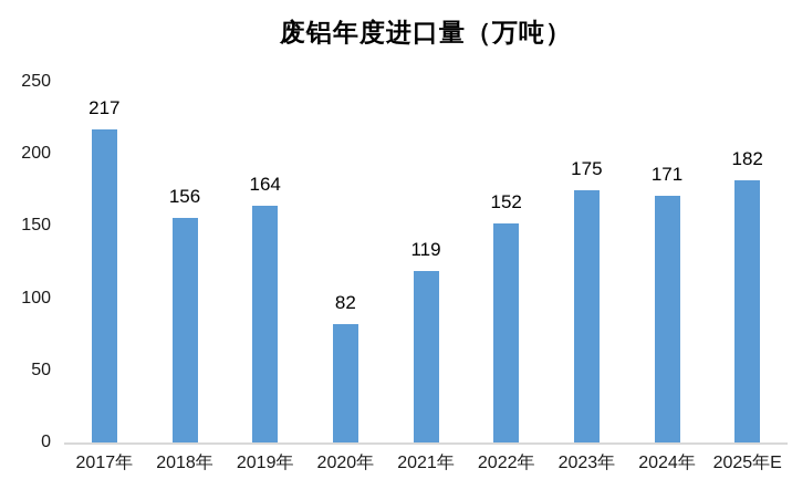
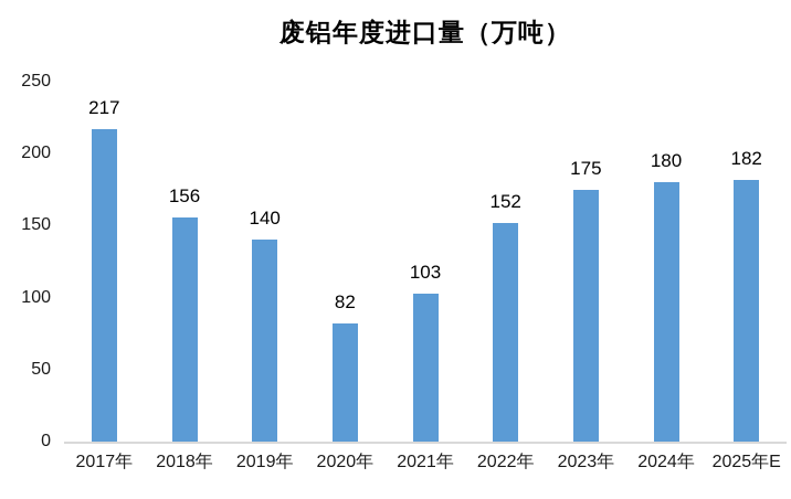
2019年: 164 -> 140
2021年: 119 -> 103
2024年: 171 -> 180
